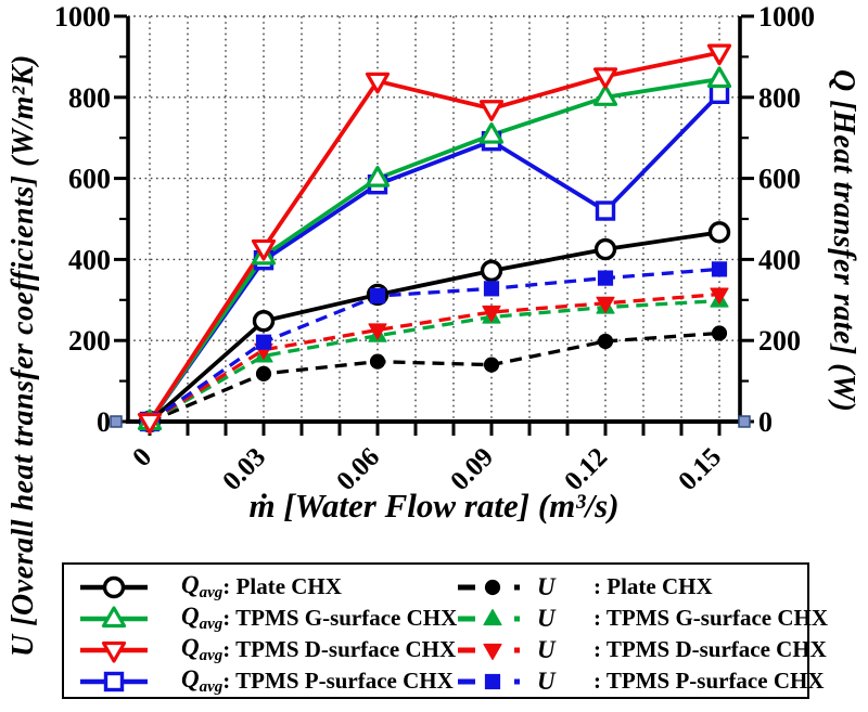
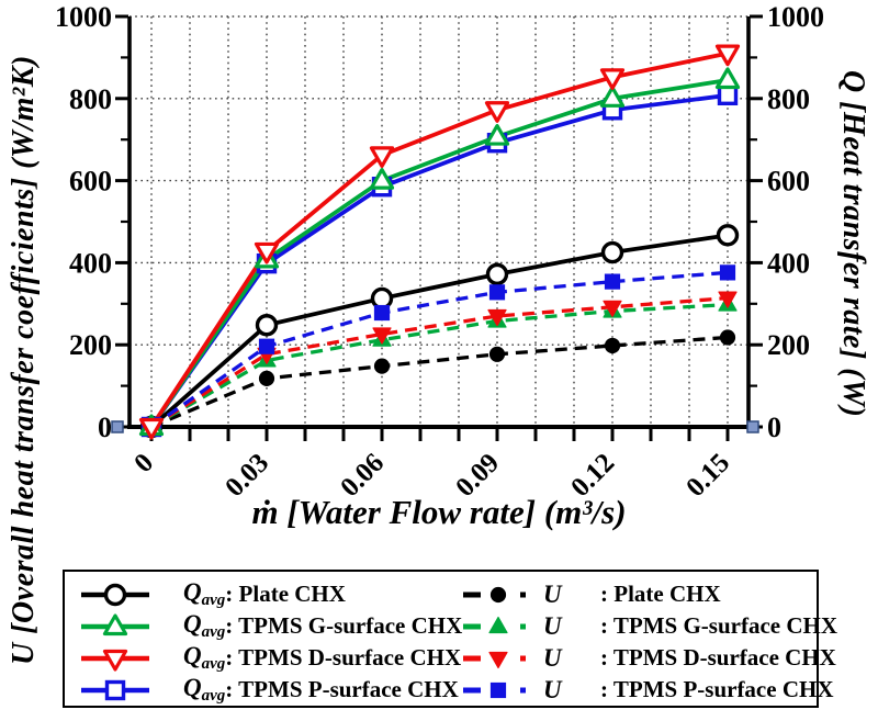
Qavg: TPMS D-surface CHX/0.06: 840 -> 660
U: TPMS P-surface CHX/0.06: 310 -> 280
U: Plate CHX/0.09: 140 -> 180
Qavg: TPMS P-surface CHX/0.12: 520 -> 770
